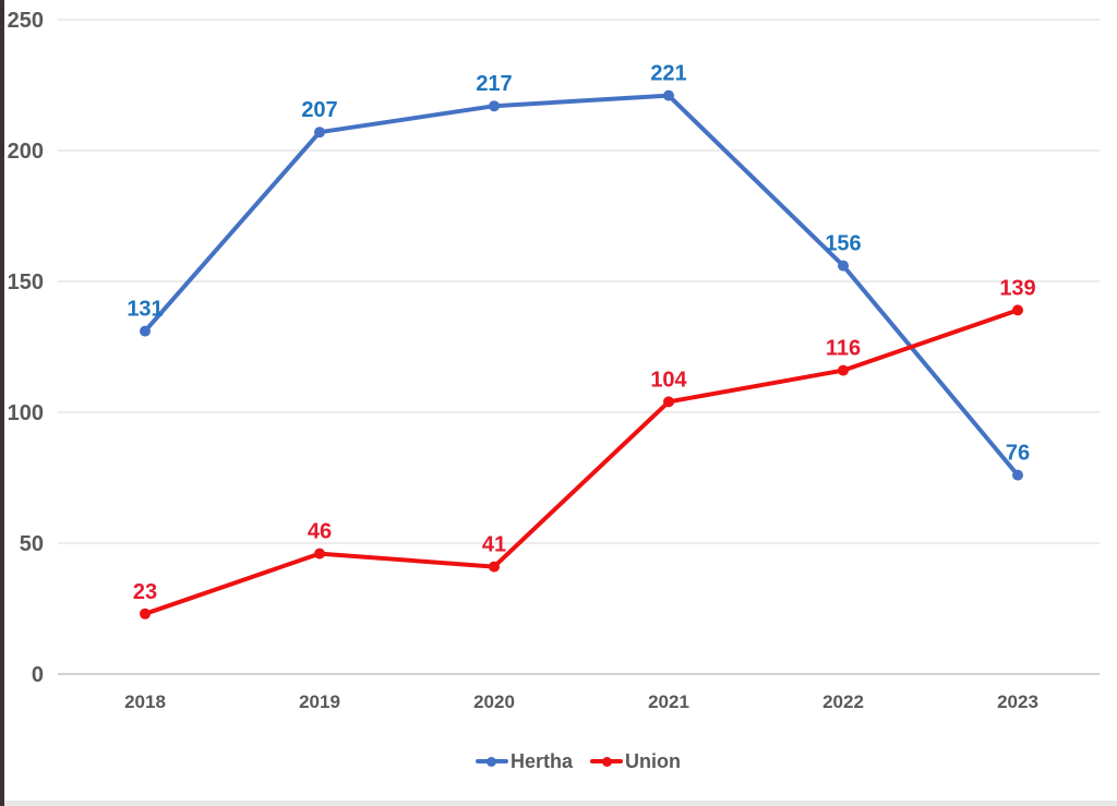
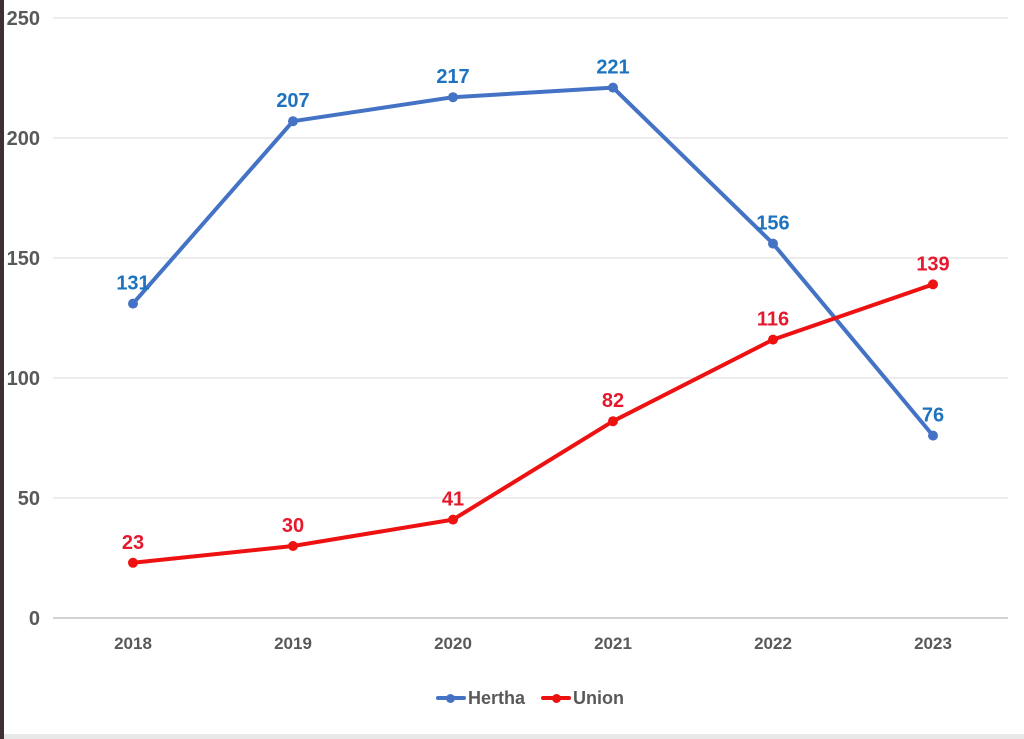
Union/2019: 46 -> 30
Union/2021: 104 -> 82
